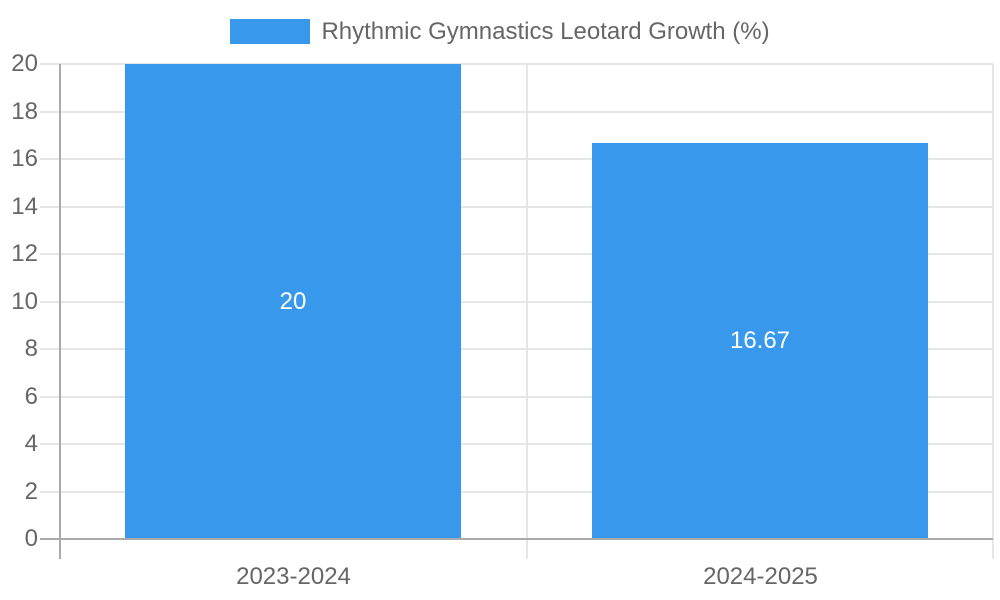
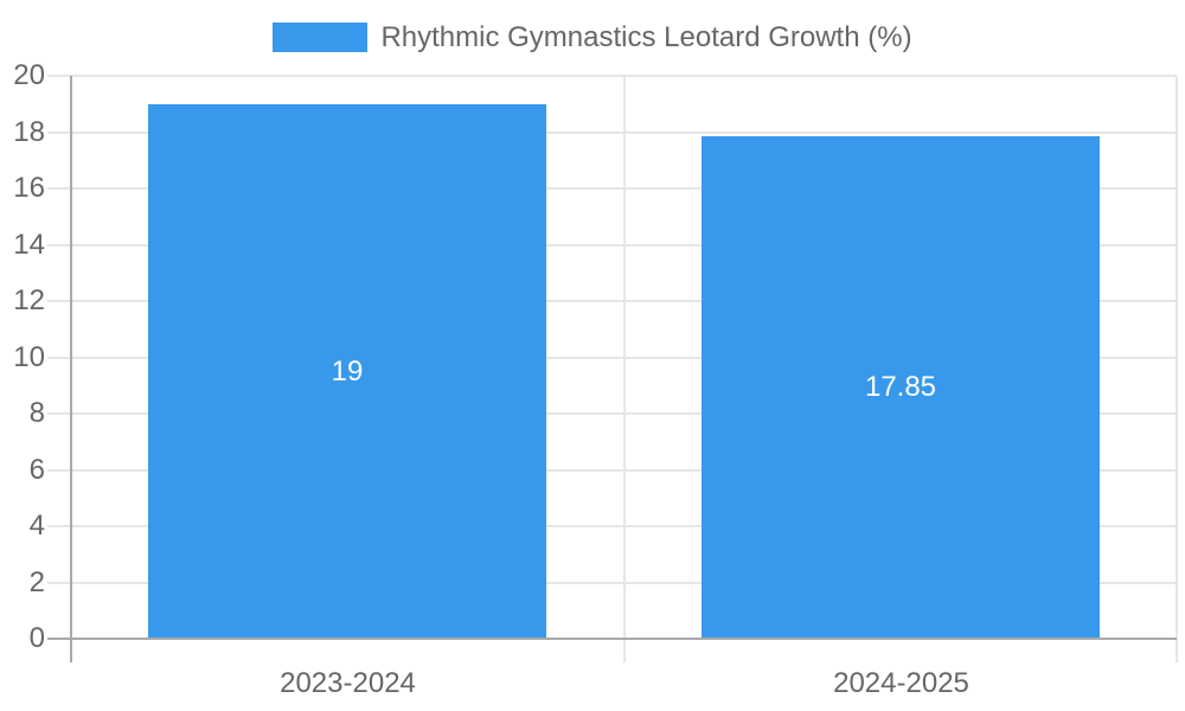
2023-2024: 20 -> 19
2024-2025: 16.67 -> 17.85
